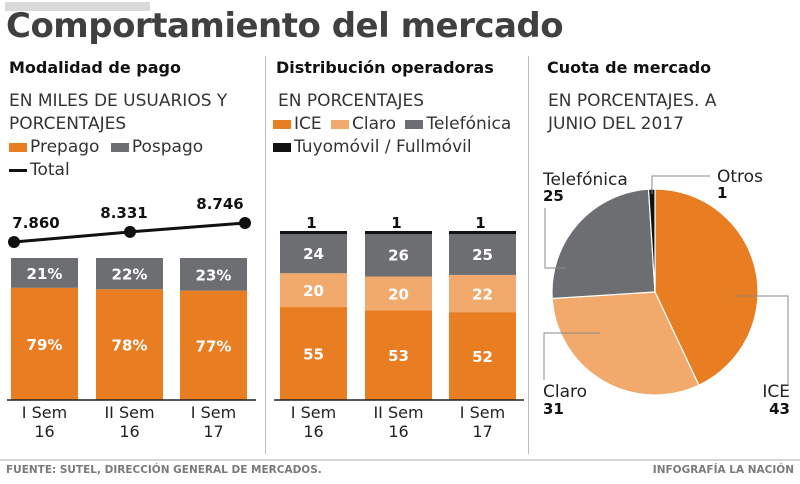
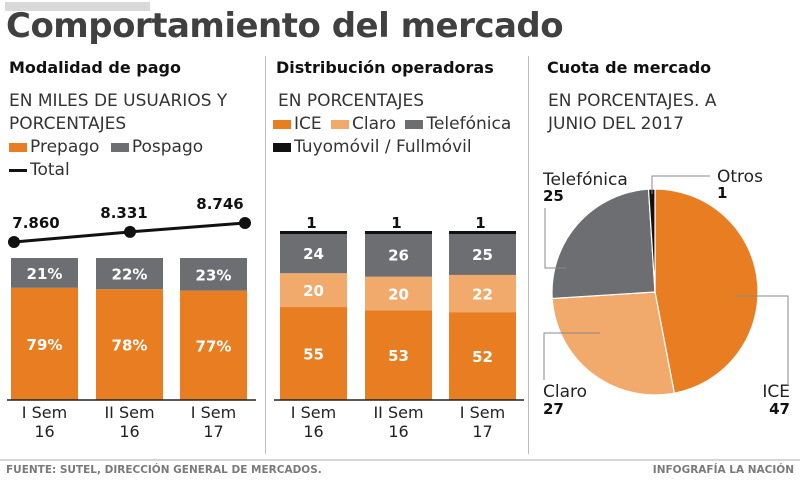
Cuota de mercado/ICE: 43 -> 47
Cuota de mercado/Claro: 31 -> 27
